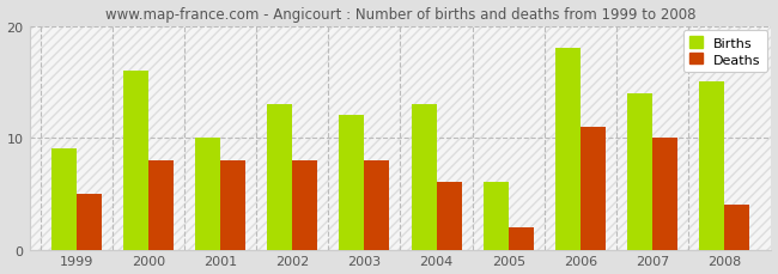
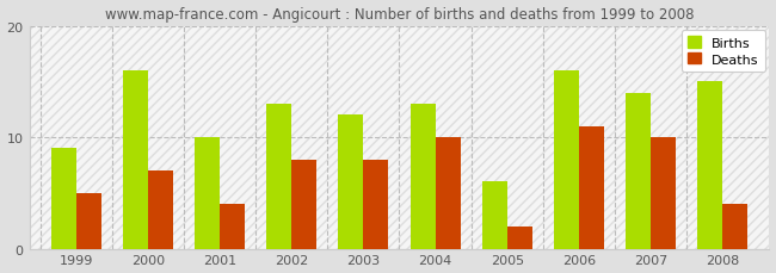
Deaths/2000: 8 -> 7
Deaths/2001: 8 -> 4
Deaths/2004: 6 -> 10
Births/2006: 18 -> 16
